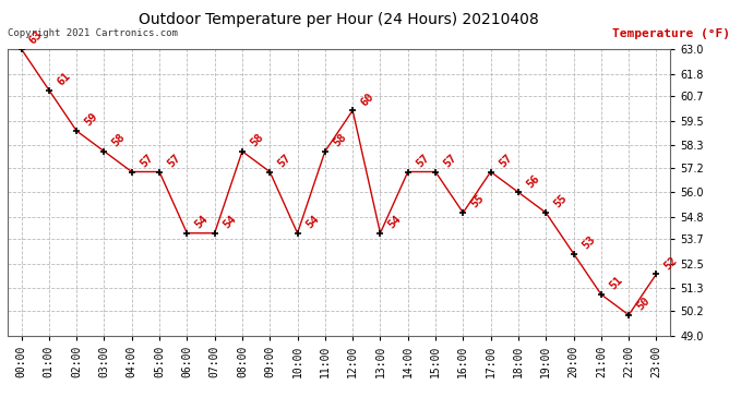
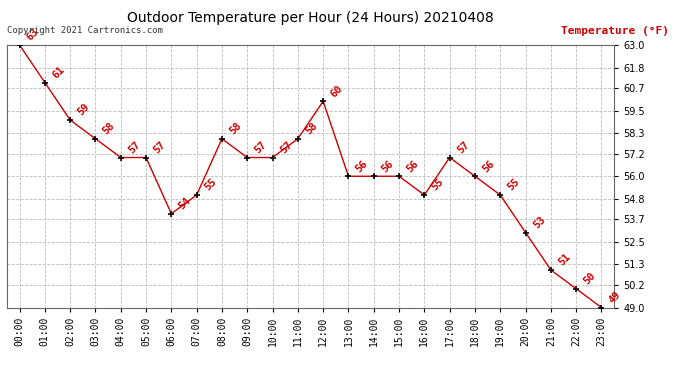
07:00: 54 -> 55
10:00: 54 -> 57
13:00: 54 -> 56
14:00: 57 -> 56
15:00: 57 -> 56
23:00: 52 -> 49
